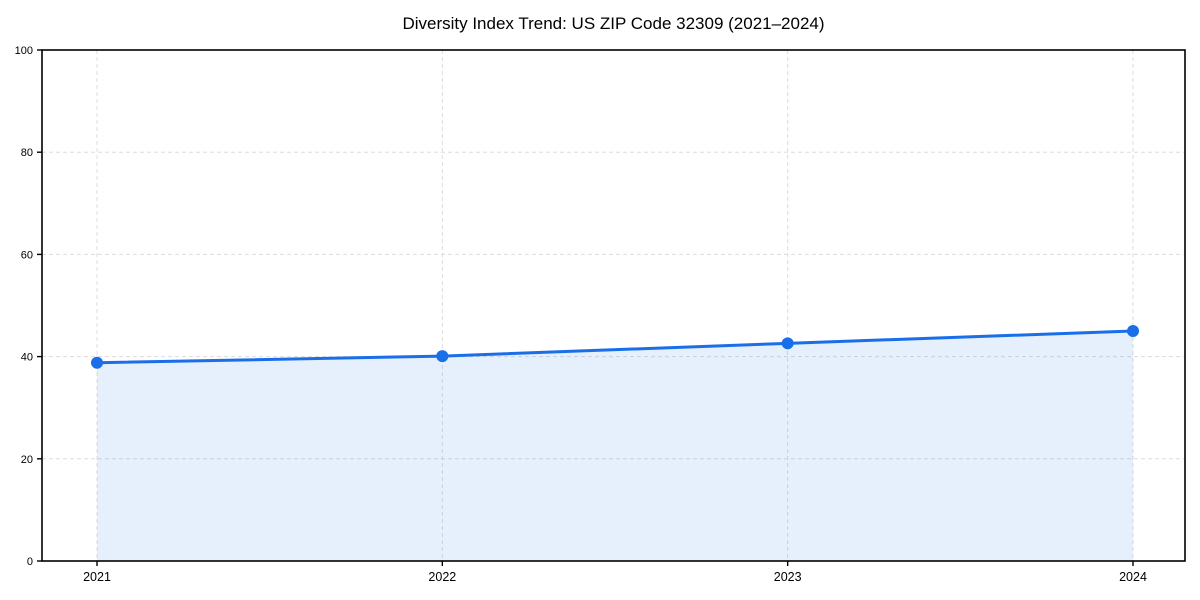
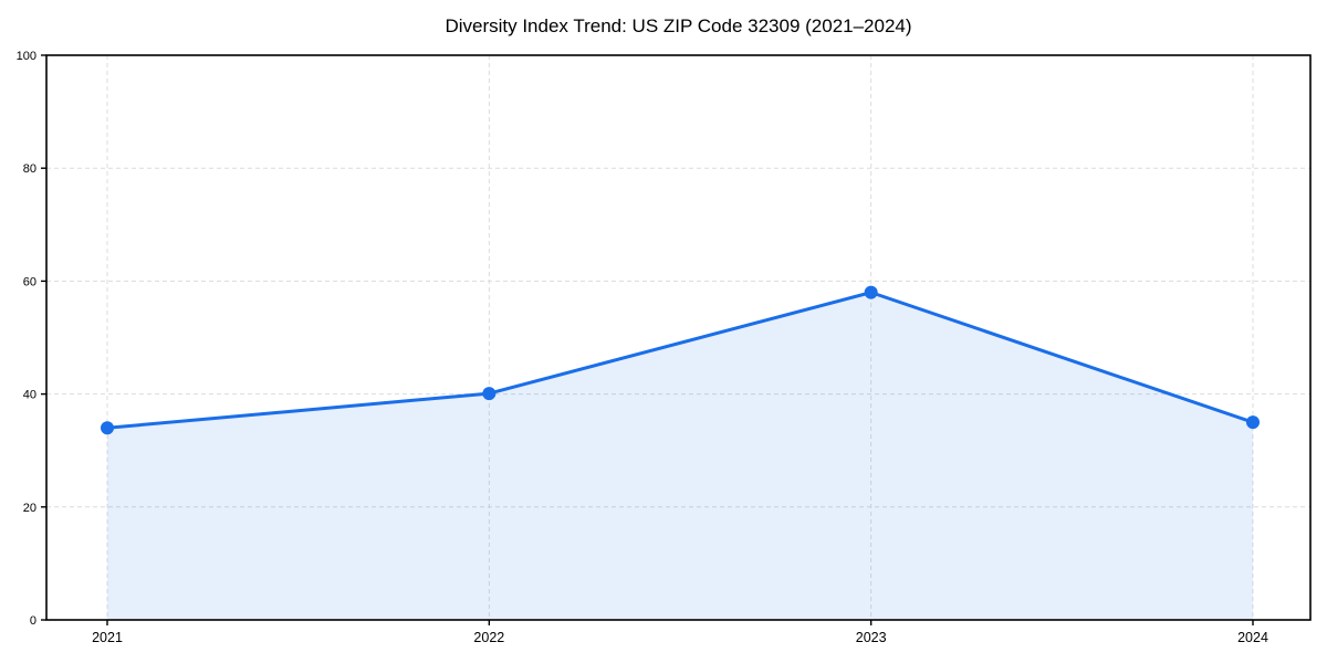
2021: 39 -> 34
2023: 43 -> 58
2024: 45 -> 35
